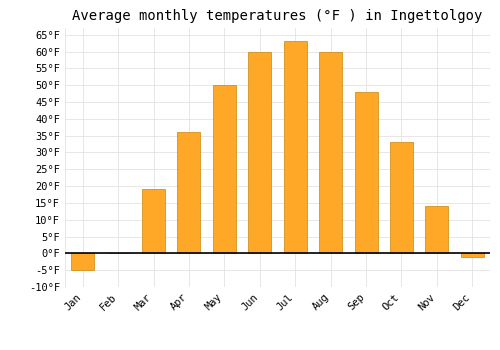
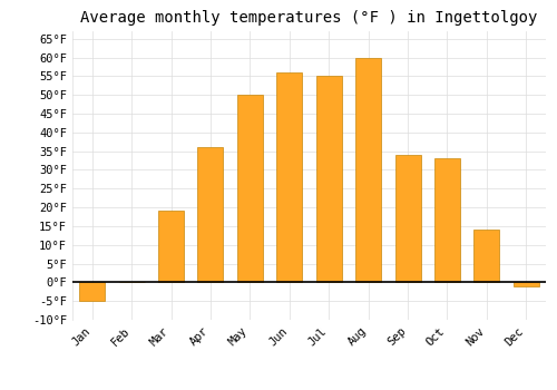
Jun: 60°F -> 56°F
Jul: 63°F -> 55°F
Sep: 48°F -> 34°F
